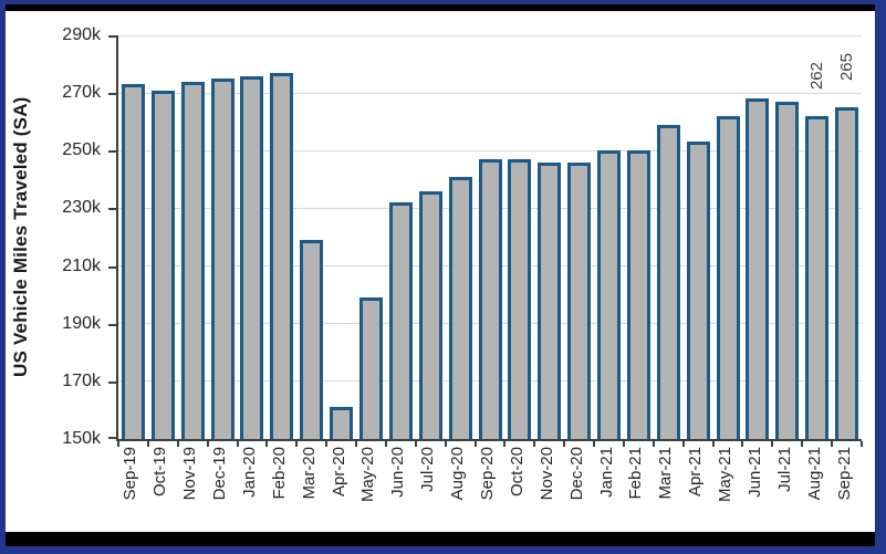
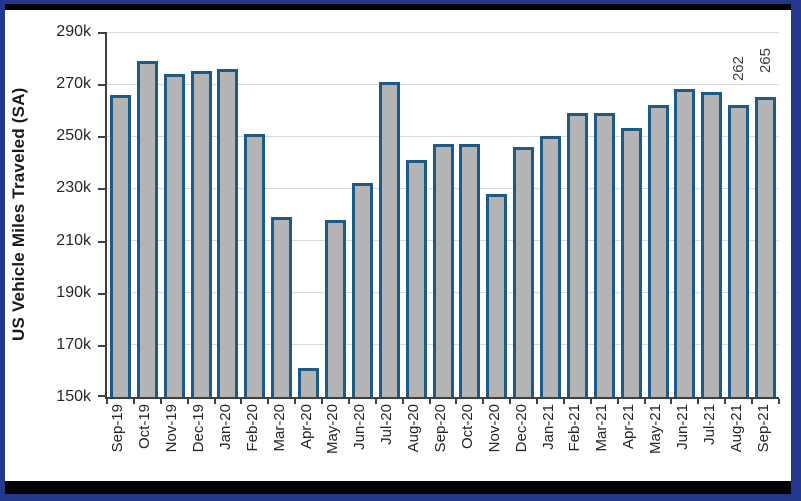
Sep-19: 273k -> 266k
Oct-19: 271k -> 279k
Feb-20: 277k -> 251k
May-20: 199k -> 218k
Jul-20: 236k -> 271k
Nov-20: 246k -> 228k
Feb-21: 250k -> 259k
